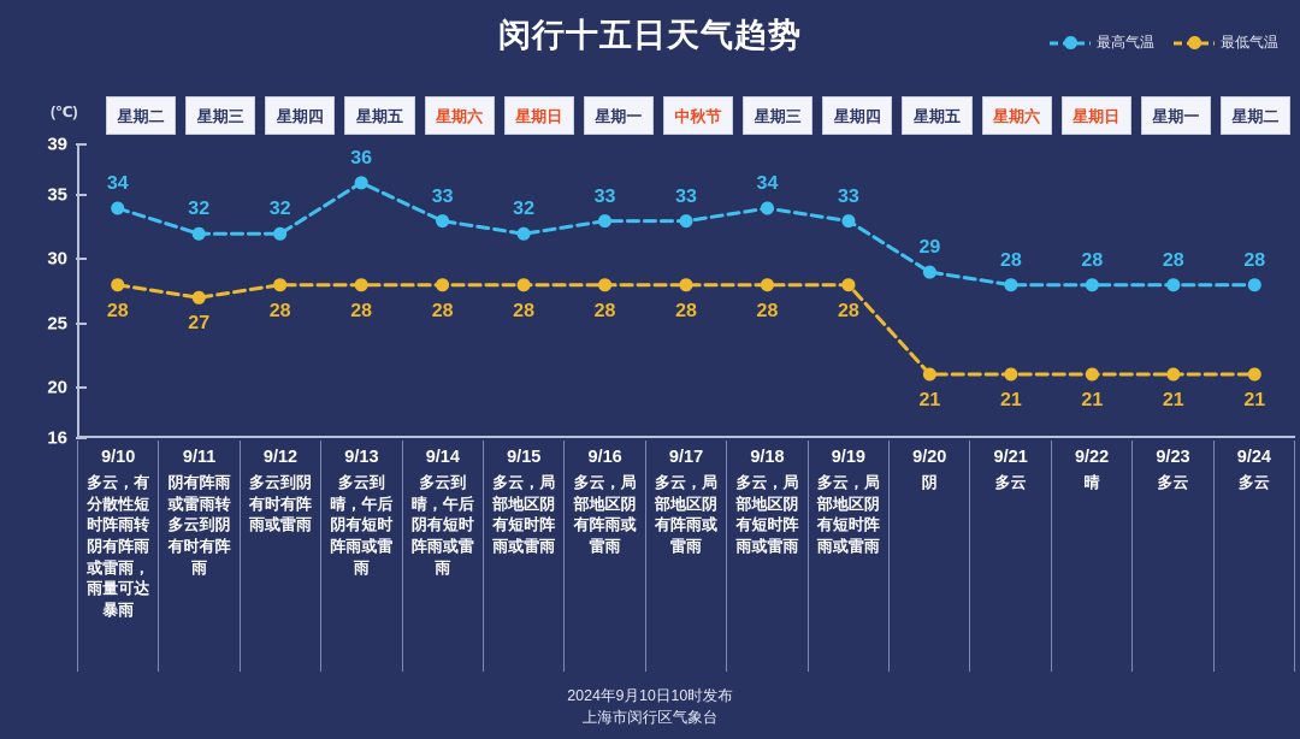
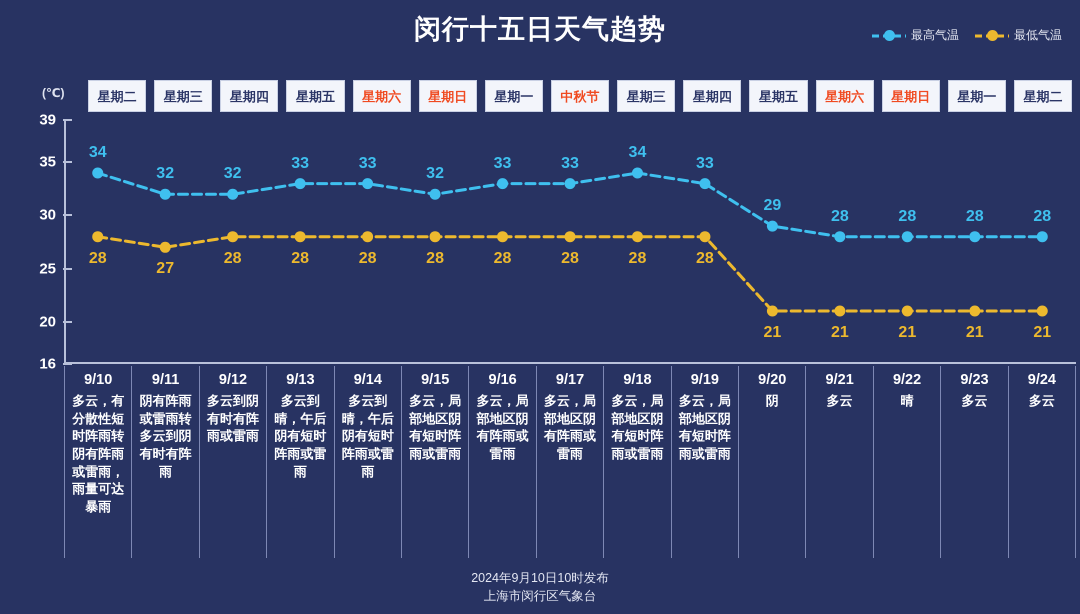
最高气温/9/13: 36 -> 33
